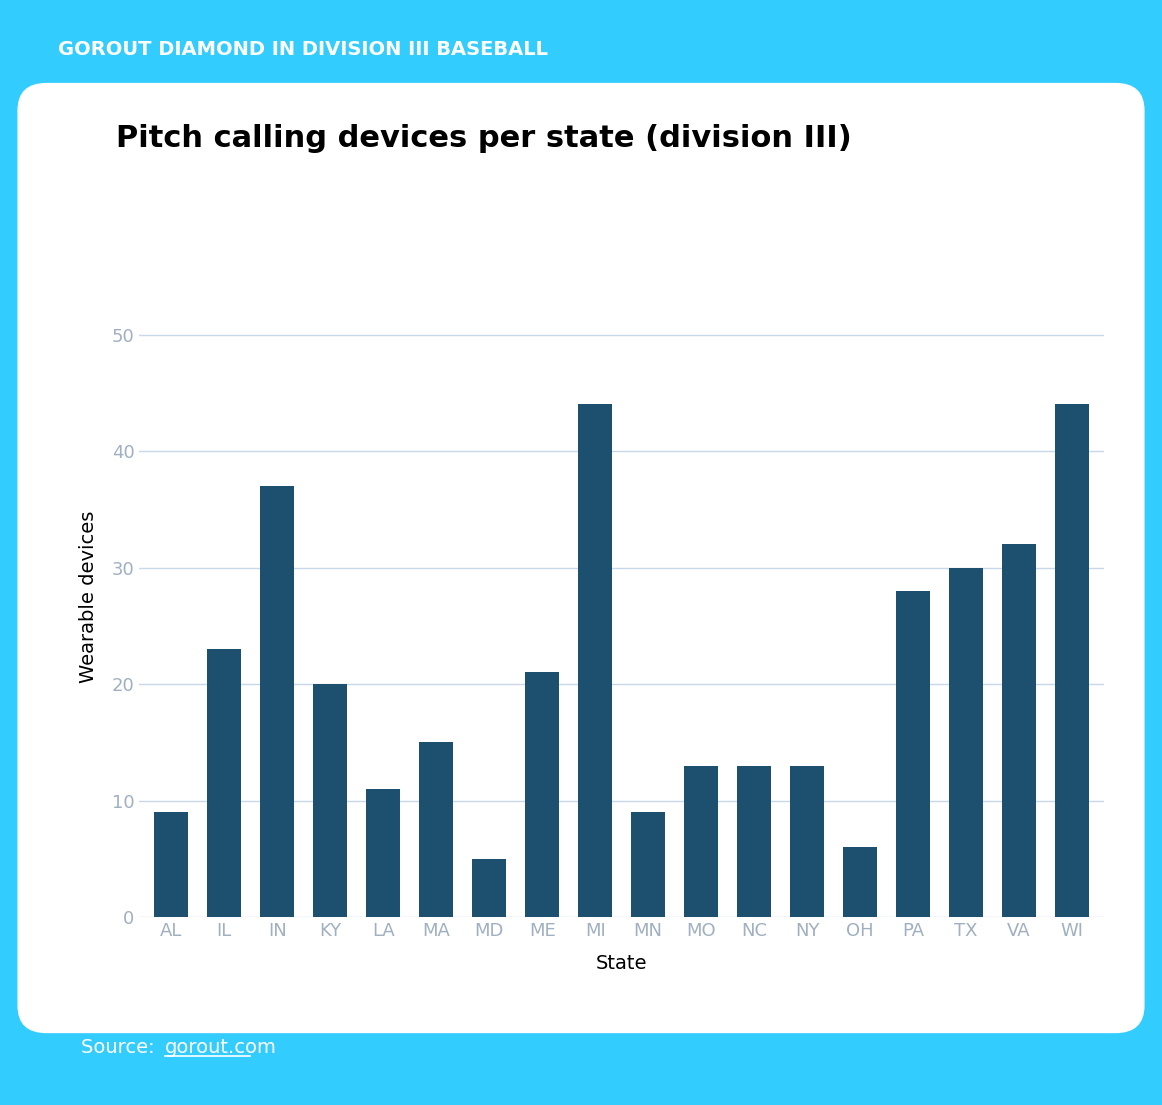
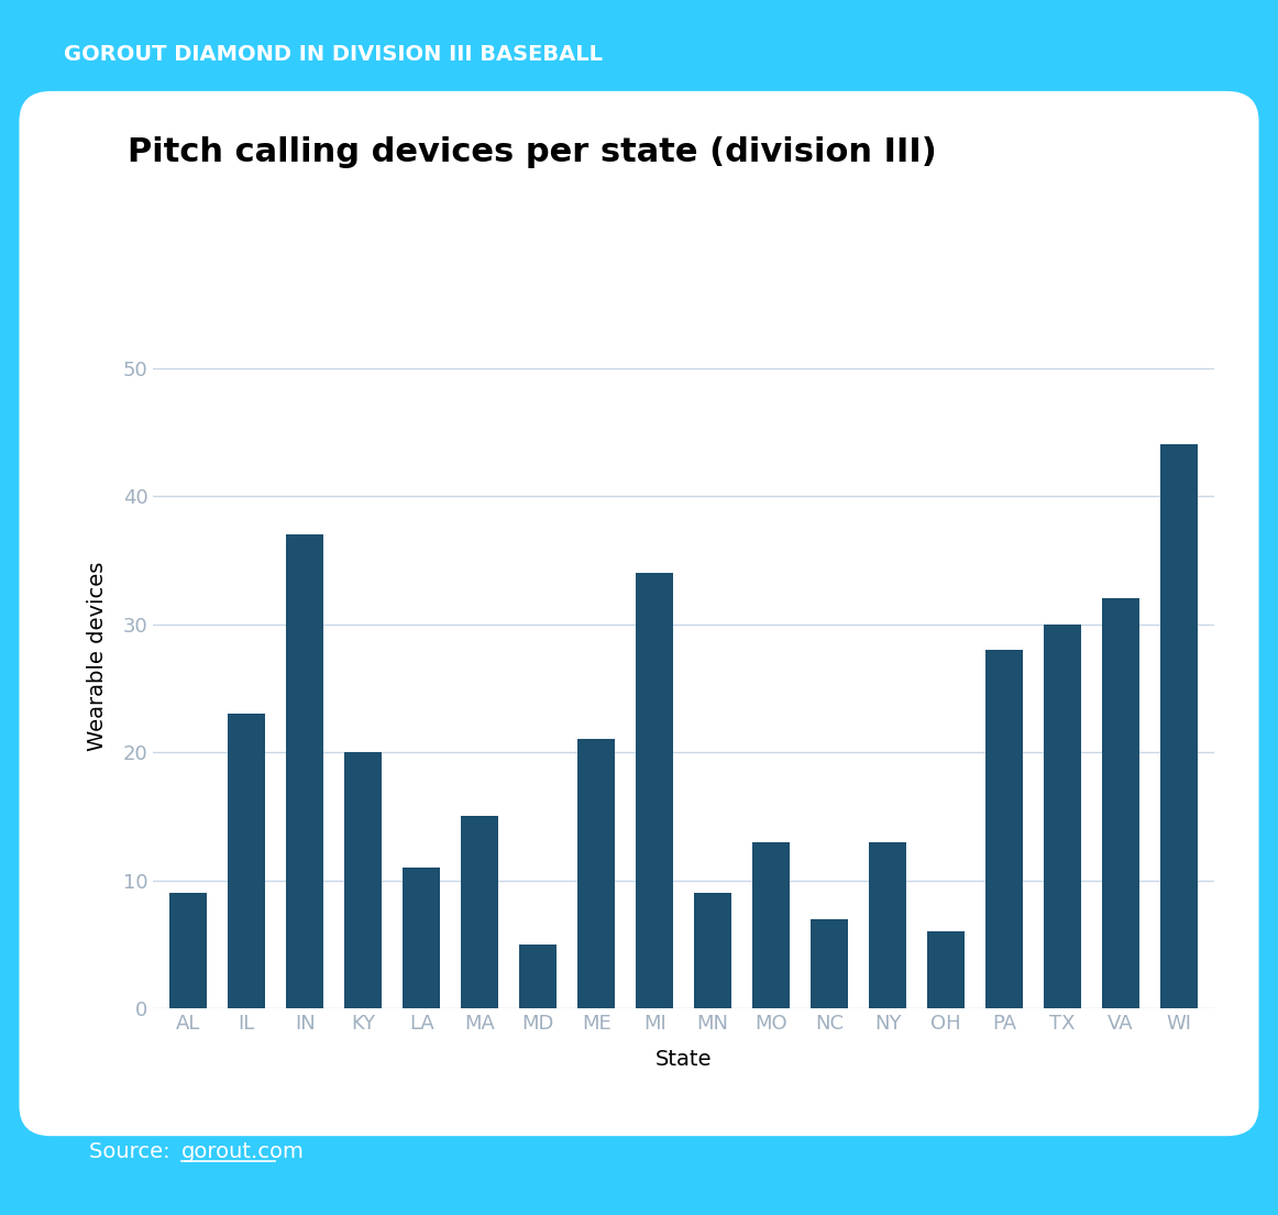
MI: 44 -> 34
NC: 13 -> 7
